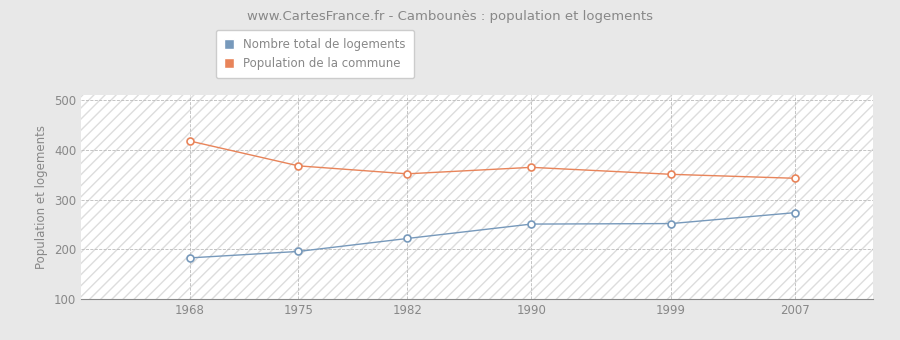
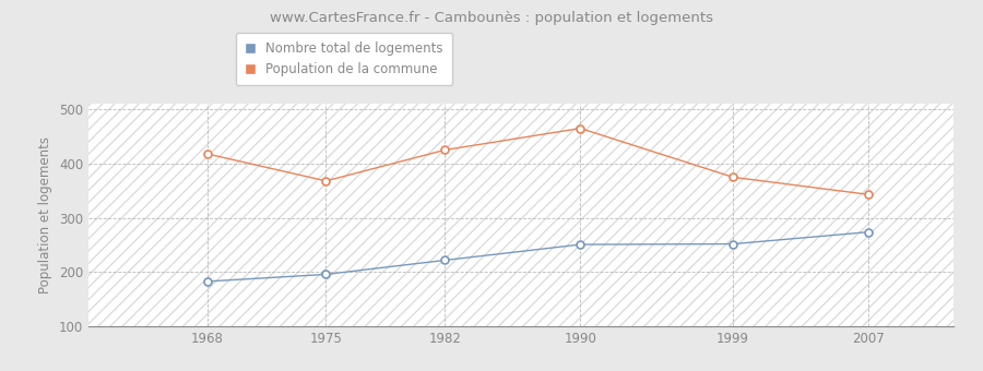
Population de la commune/1982: 352 -> 425
Population de la commune/1990: 365 -> 465
Population de la commune/1999: 351 -> 375
